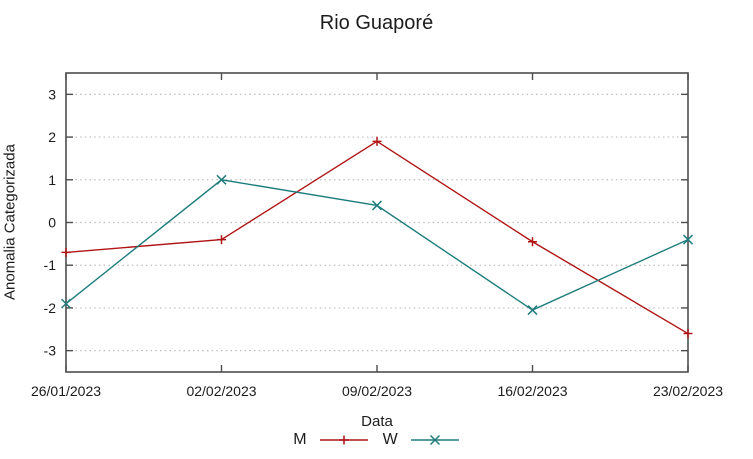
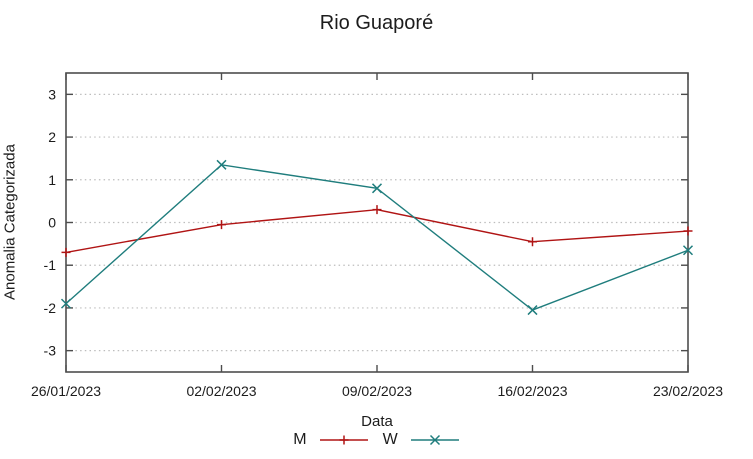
M/02/02/2023: -0.4 -> -0.1
W/02/02/2023: 1.0 -> 1.4
M/09/02/2023: 1.9 -> 0.3
W/09/02/2023: 0.4 -> 0.8
M/23/02/2023: -2.6 -> -0.2
W/23/02/2023: -0.4 -> -0.7
